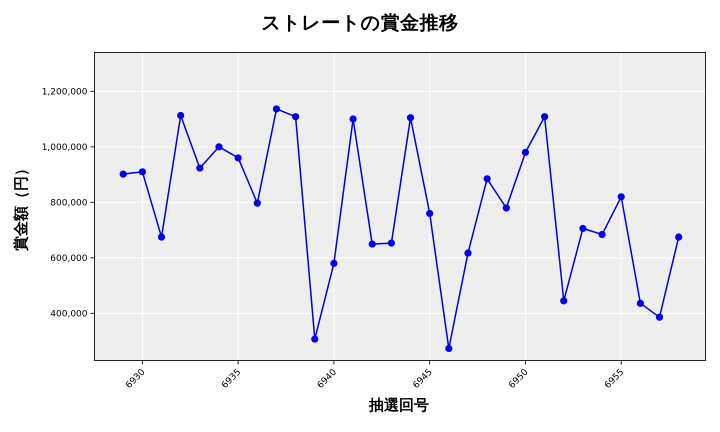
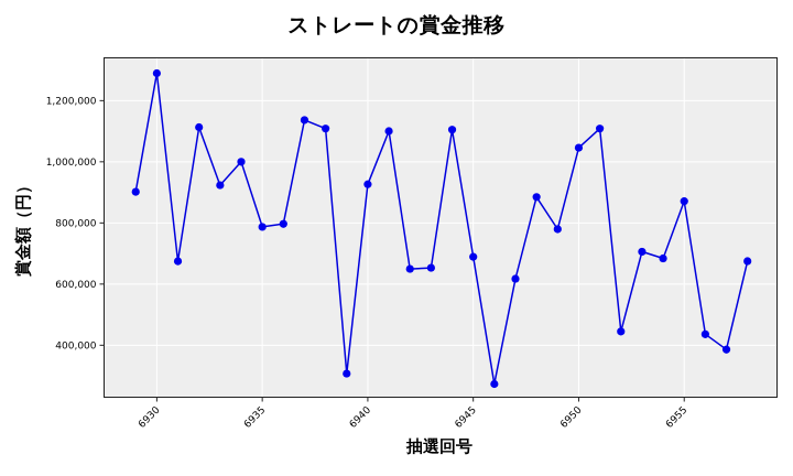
6930: 910000 -> 1290000
6935: 960000 -> 790000
6940: 580000 -> 930000
6945: 760000 -> 690000
6950: 980000 -> 1050000
6955: 820000 -> 870000
